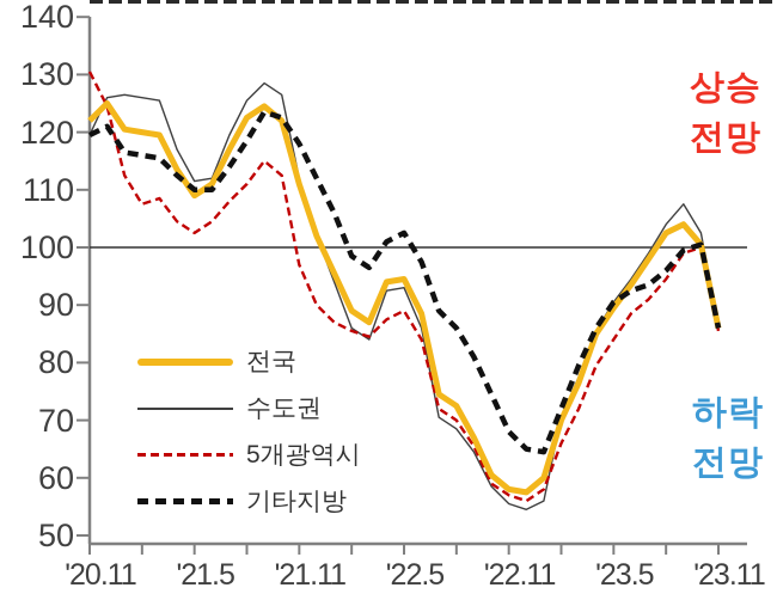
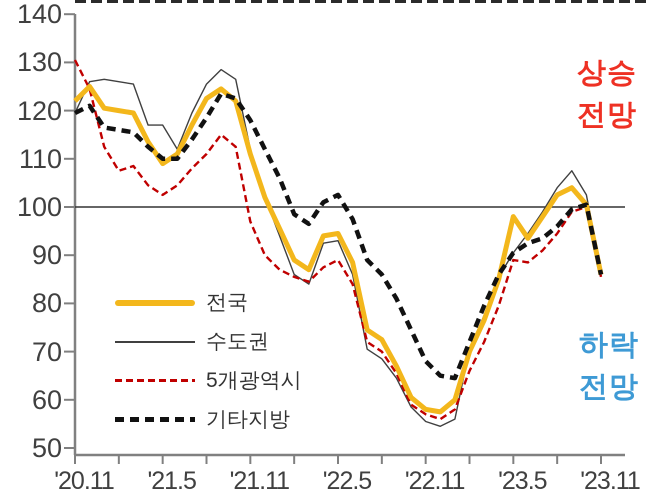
수도권/'21.5: 112 -> 117
전국/'23.5: 90 -> 98
5개광역시/'23.5: 84 -> 89
